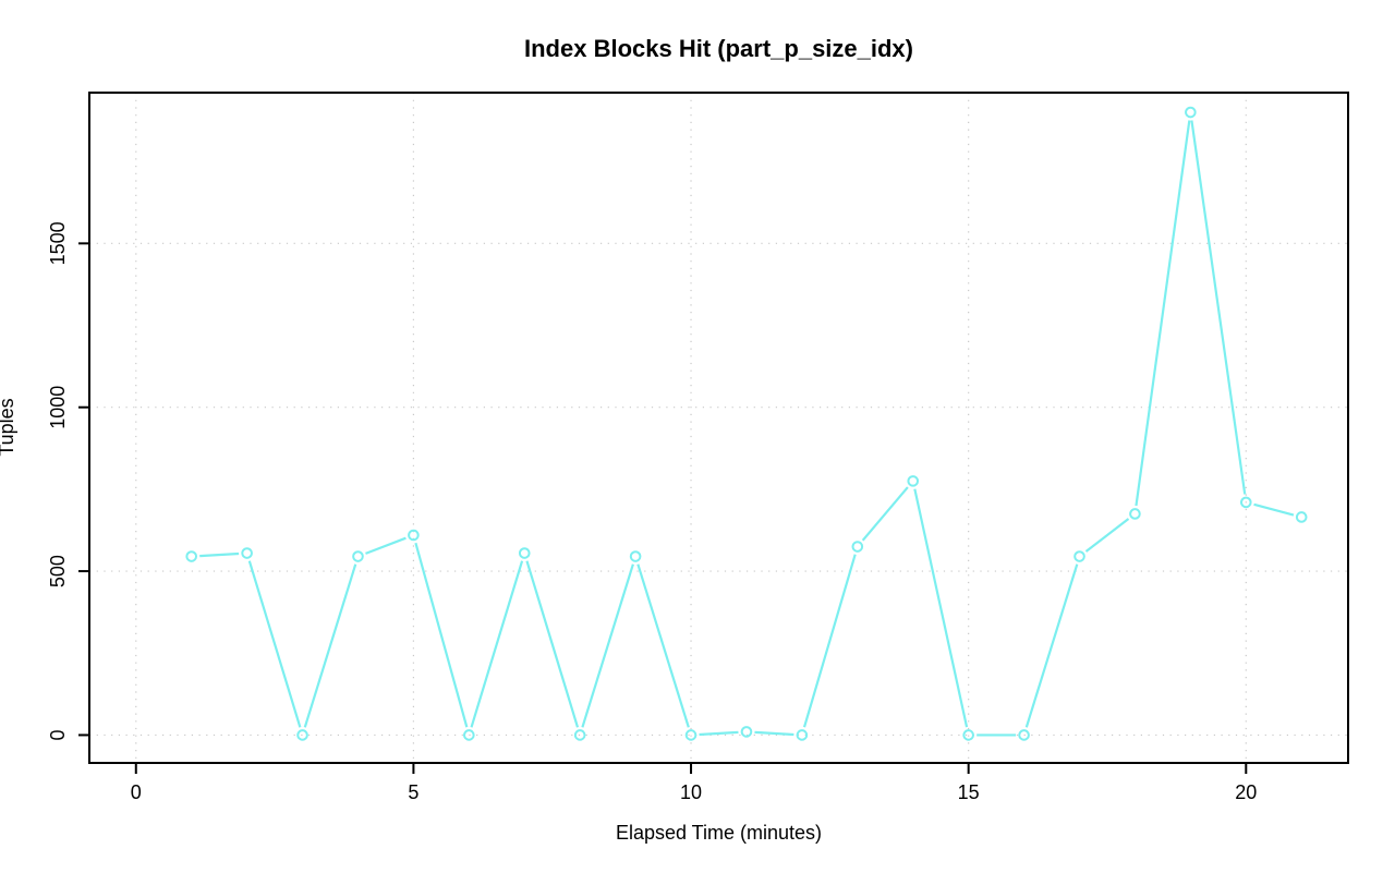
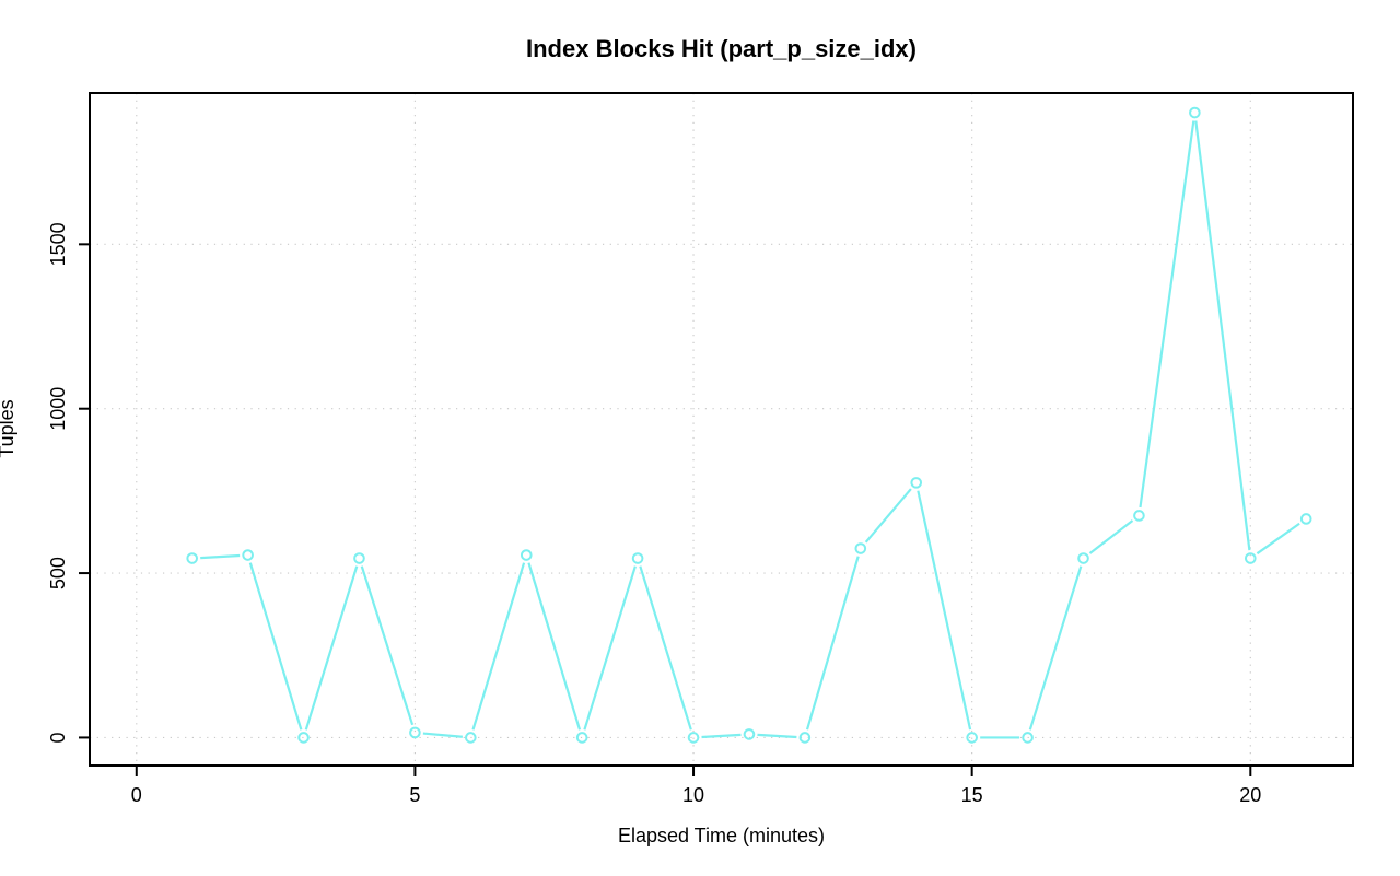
5: 610 -> 20
20: 710 -> 540
